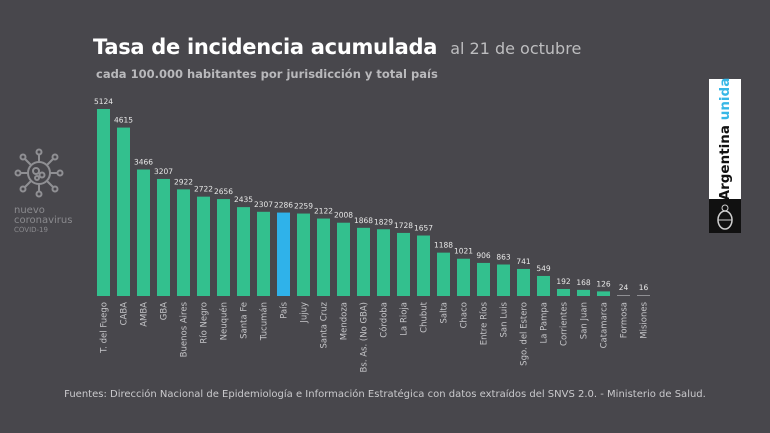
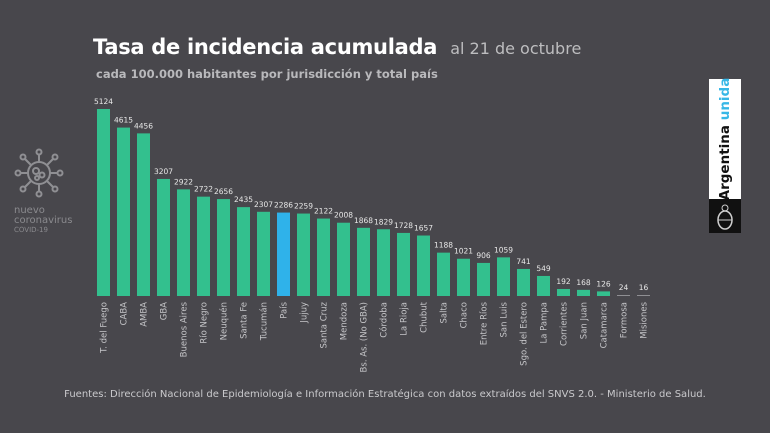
AMBA: 3466 -> 4456
San Luis: 863 -> 1059
